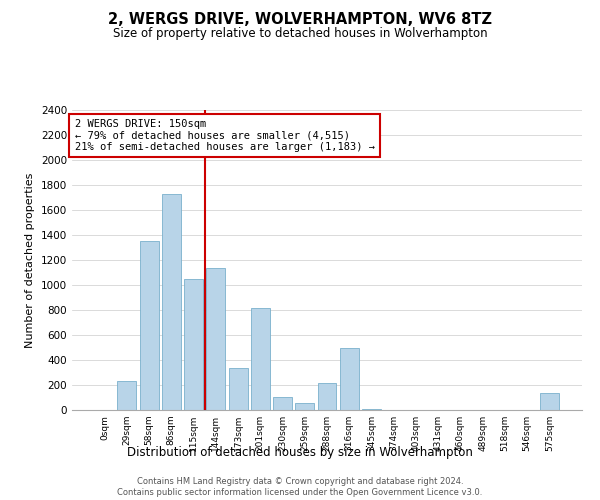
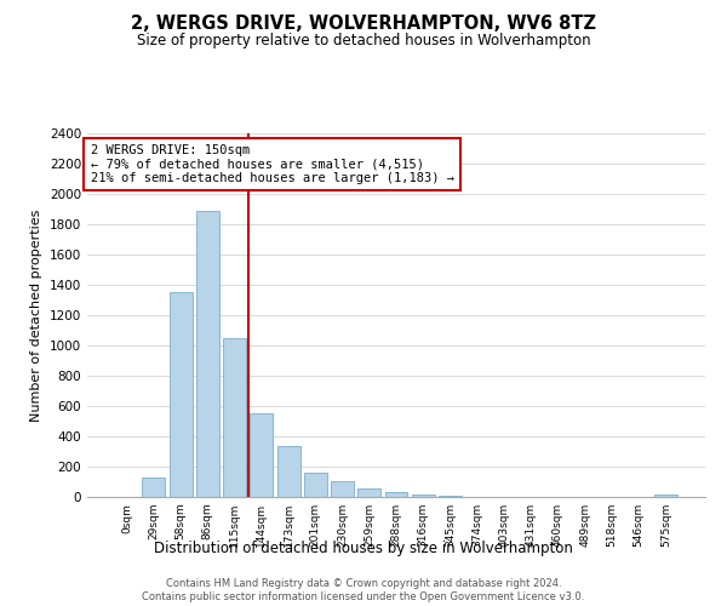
29sqm: 230 -> 120
86sqm: 1730 -> 1890
144sqm: 1140 -> 550
201sqm: 820 -> 160
288sqm: 220 -> 30
316sqm: 500 -> 20
575sqm: 140 -> 20
